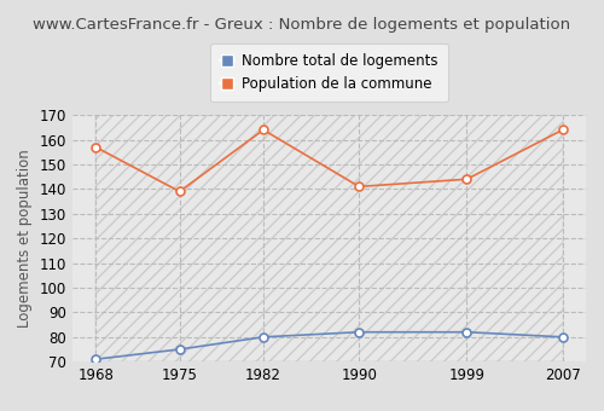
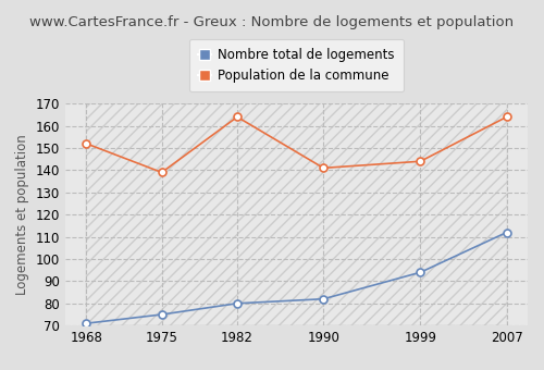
Population de la commune/1968: 157 -> 152
Nombre total de logements/1999: 82 -> 94
Nombre total de logements/2007: 80 -> 112
